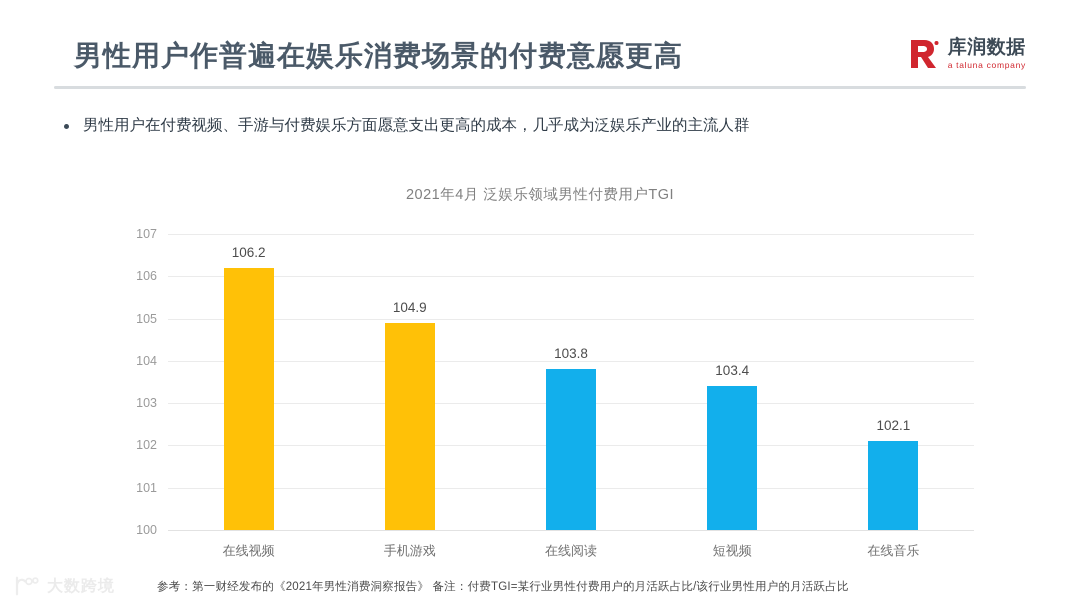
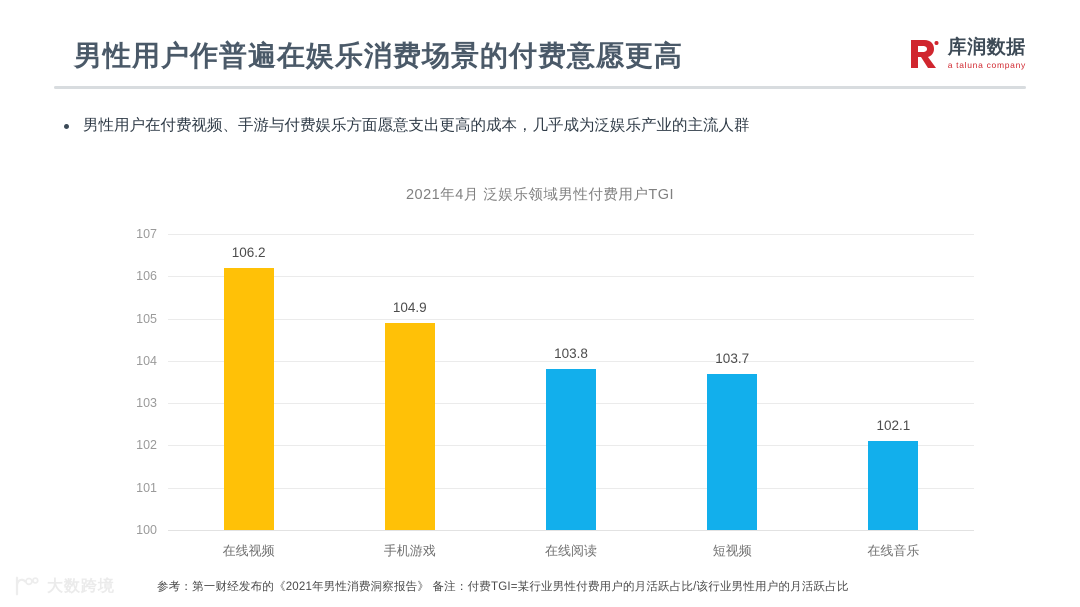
短视频: 103.4 -> 103.7
